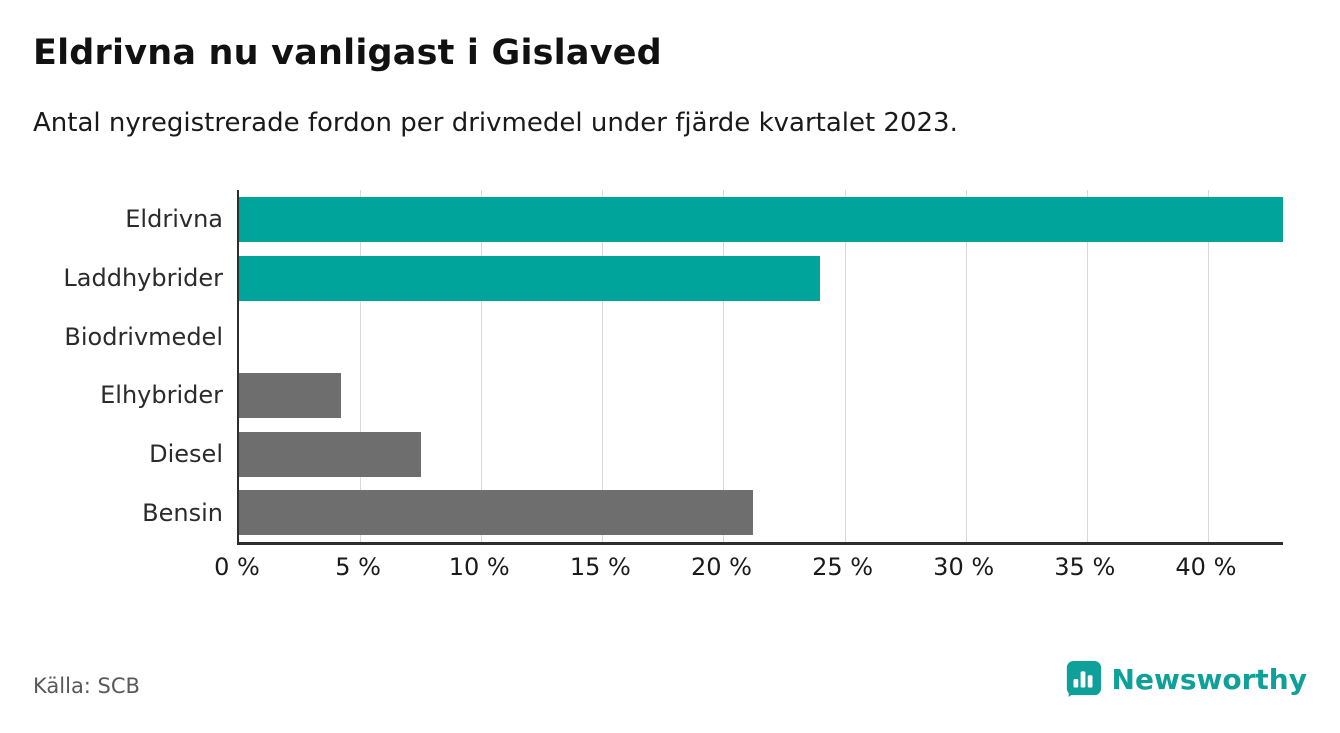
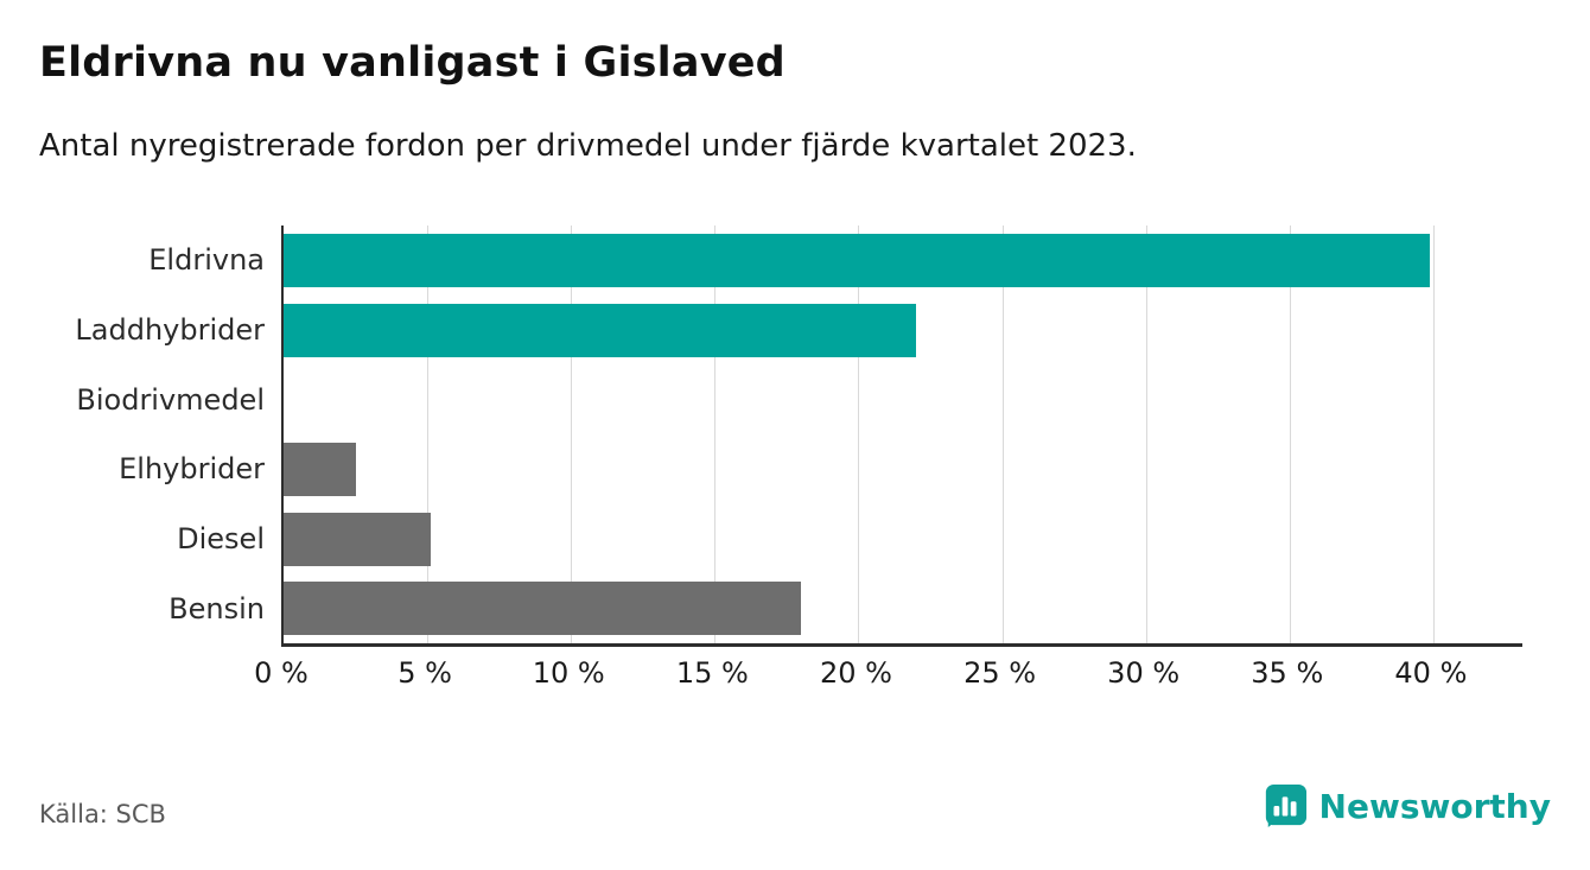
Eldrivna: 43.1% -> 39.9%
Laddhybrider: 24.0% -> 22.0%
Elhybrider: 4.2% -> 2.5%
Diesel: 7.5% -> 5.1%
Bensin: 21.2% -> 18.0%
